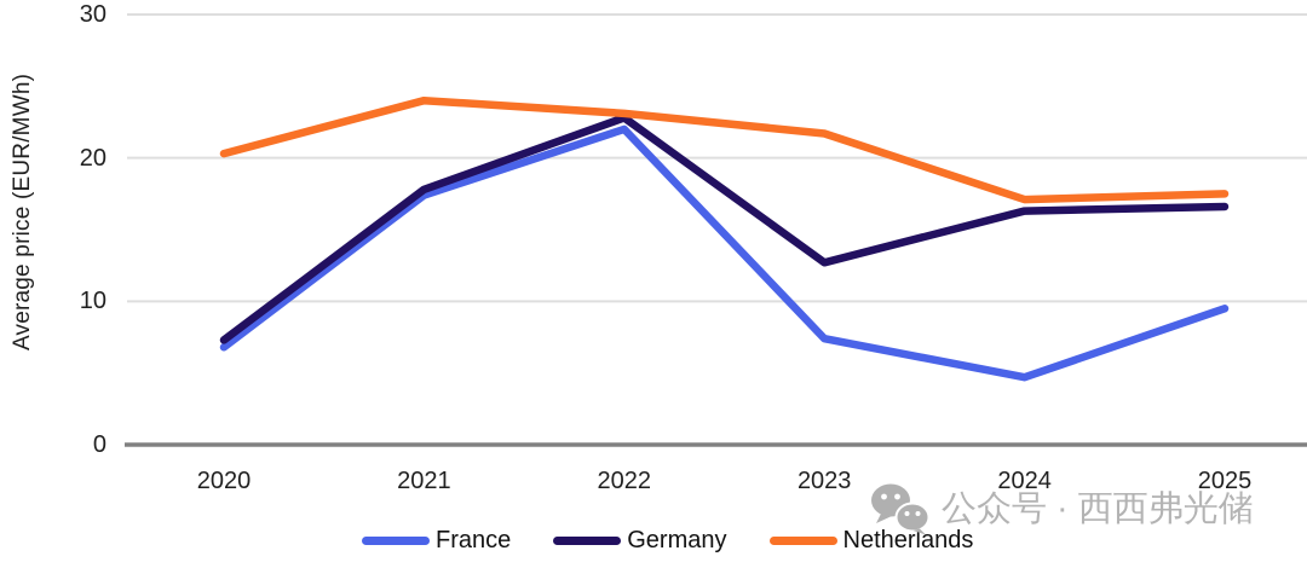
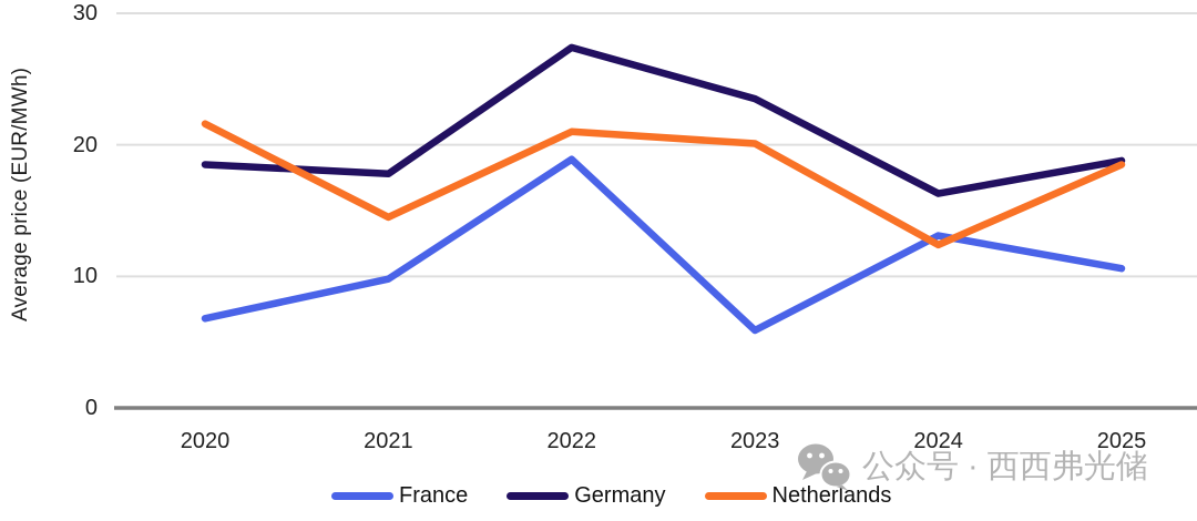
Germany/2020: 7.3 -> 18.5
Netherlands/2020: 20.3 -> 21.6
France/2021: 17.4 -> 9.8
Netherlands/2021: 24.0 -> 14.5
France/2022: 22.0 -> 18.9
Germany/2022: 22.8 -> 27.4
Netherlands/2022: 23.1 -> 21.0
France/2023: 7.4 -> 5.9
Germany/2023: 12.7 -> 23.5
Netherlands/2023: 21.7 -> 20.1
France/2024: 4.7 -> 13.1
Netherlands/2024: 17.1 -> 12.4
France/2025: 9.5 -> 10.6
Germany/2025: 16.6 -> 18.8
Netherlands/2025: 17.5 -> 18.5
